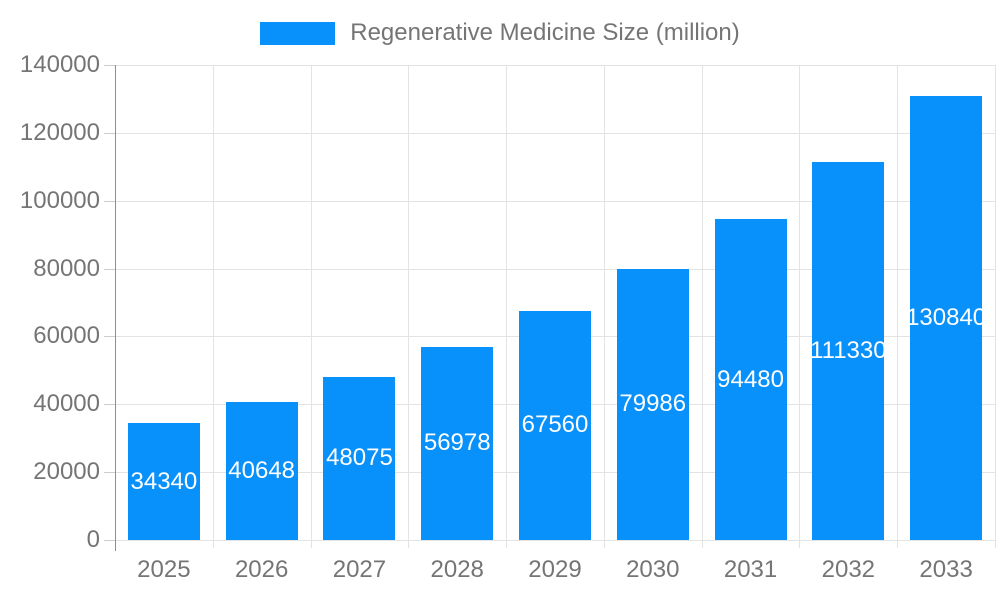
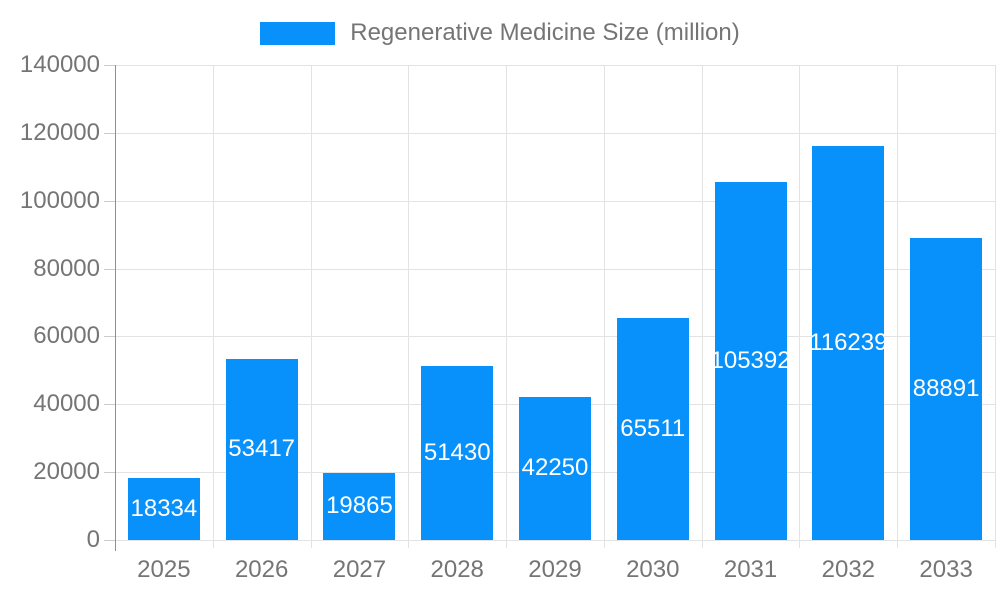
2025: 34340 -> 18334
2026: 40648 -> 53417
2027: 48075 -> 19865
2028: 56978 -> 51430
2029: 67560 -> 42250
2030: 79986 -> 65511
2031: 94480 -> 105392
2032: 111330 -> 116239
2033: 130840 -> 88891
